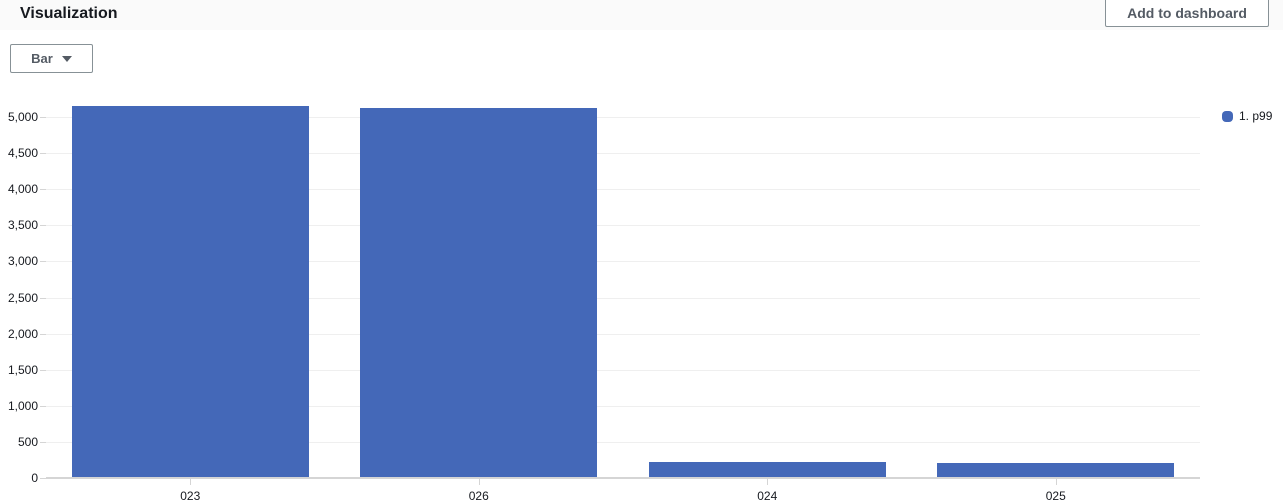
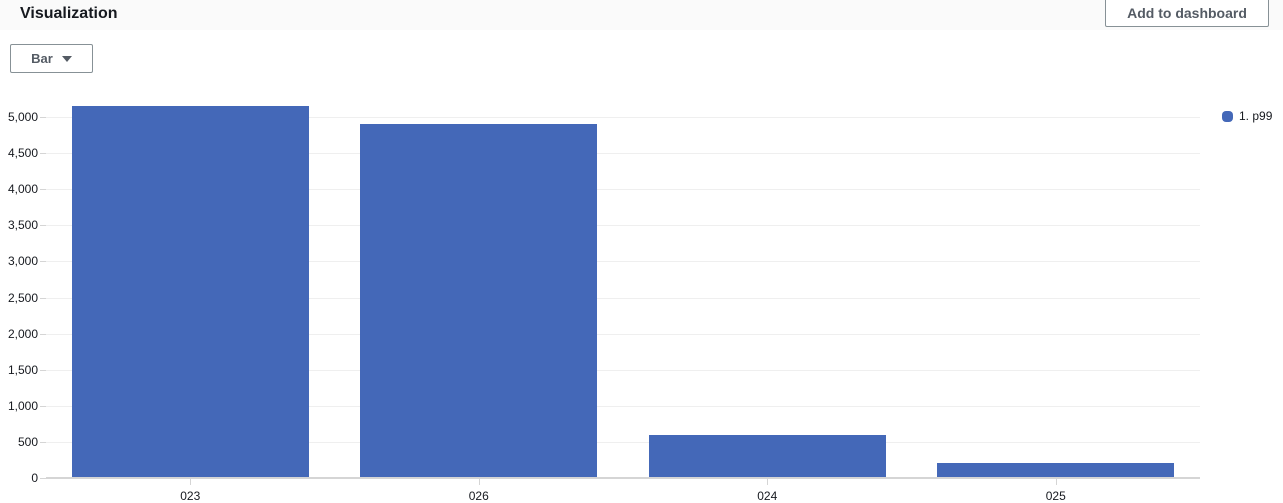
026: 5100 -> 4900
024: 200 -> 600
